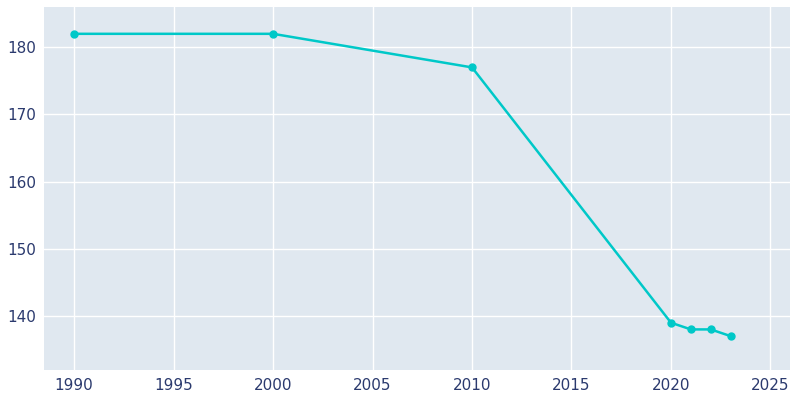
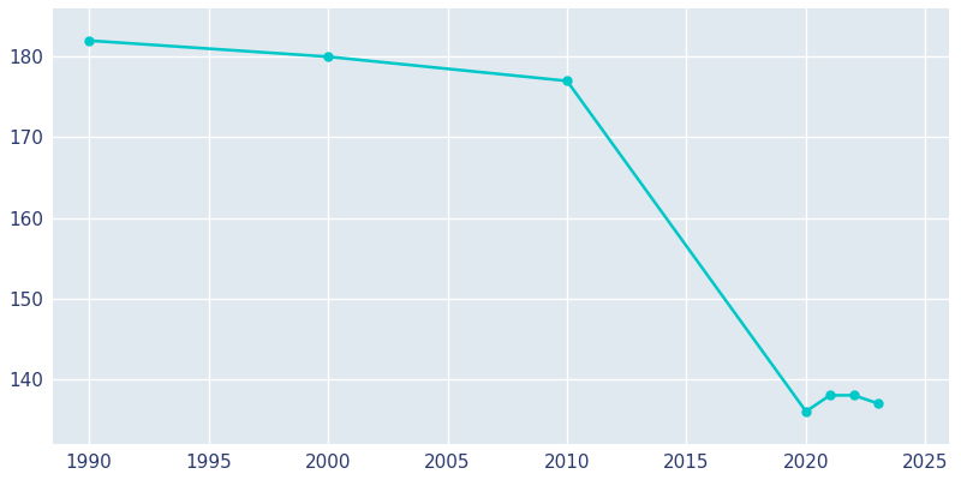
2000: 182 -> 180
2020: 139 -> 136
